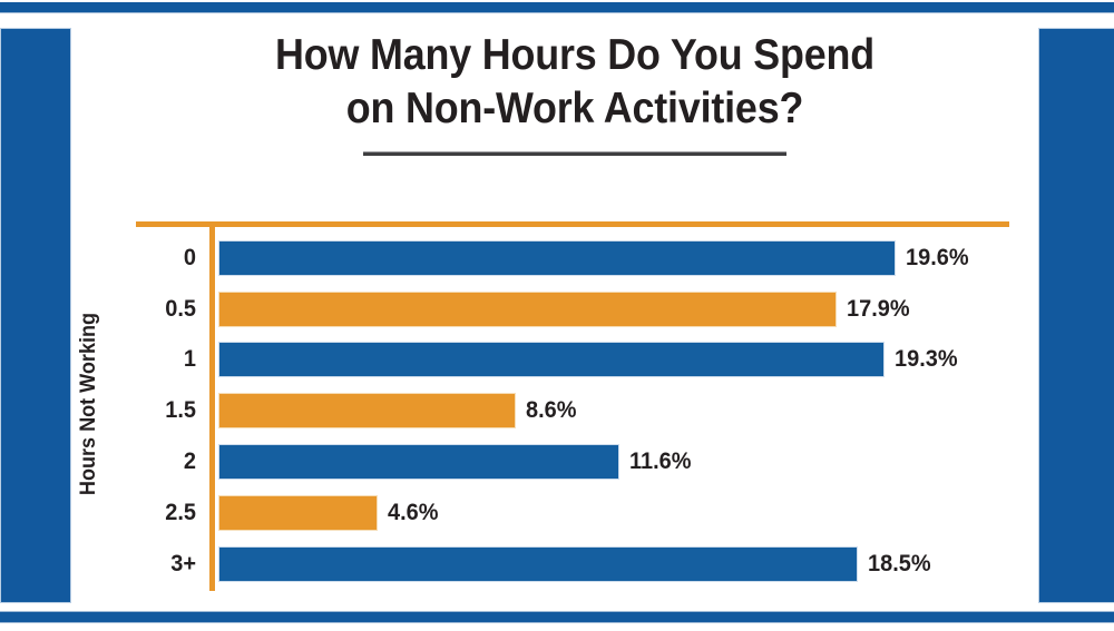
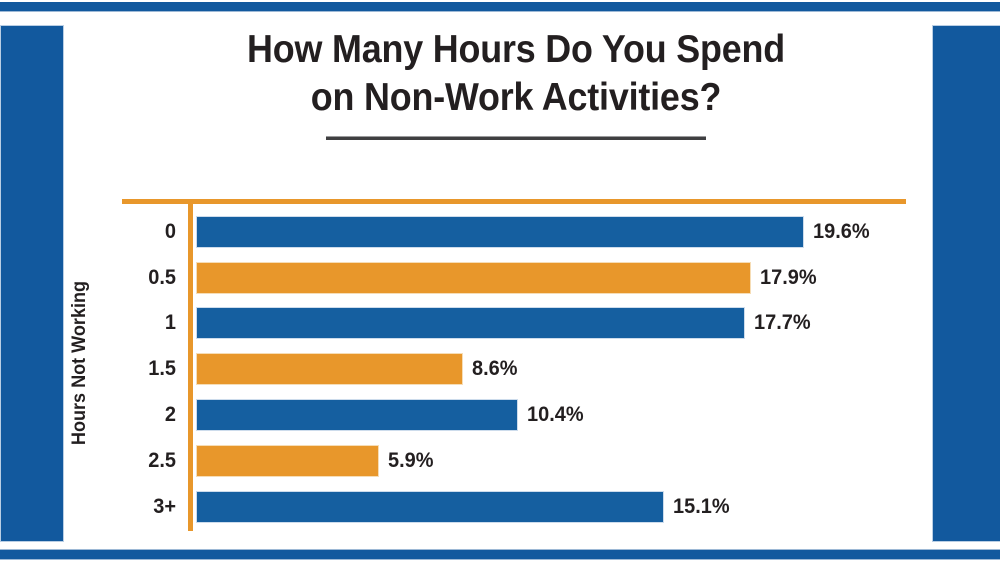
1: 19.3% -> 17.7%
2: 11.6% -> 10.4%
2.5: 4.6% -> 5.9%
3+: 18.5% -> 15.1%
